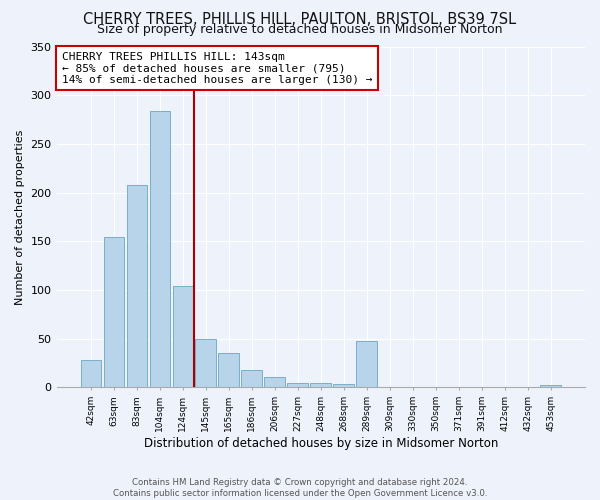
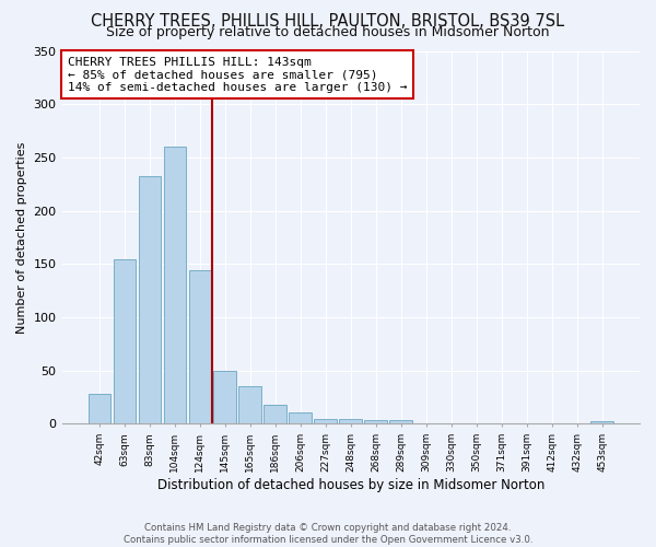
83sqm: 208 -> 232
104sqm: 284 -> 260
124sqm: 104 -> 144
289sqm: 48 -> 4
